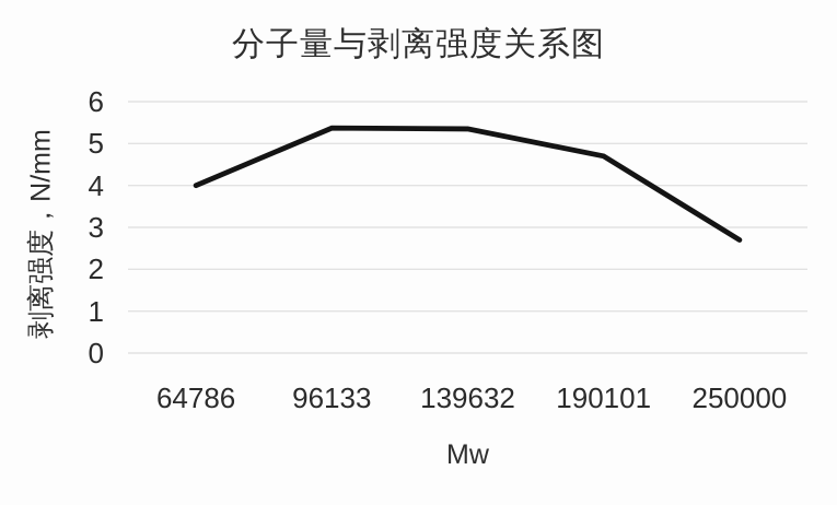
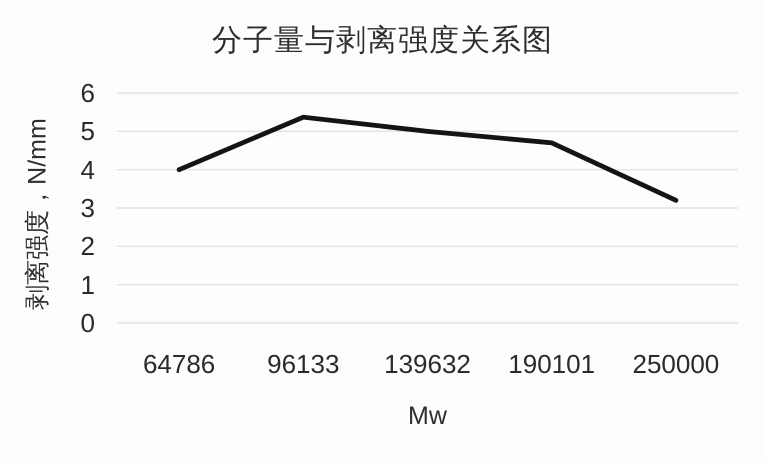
139632: 5.3 -> 5.0
250000: 2.7 -> 3.2
